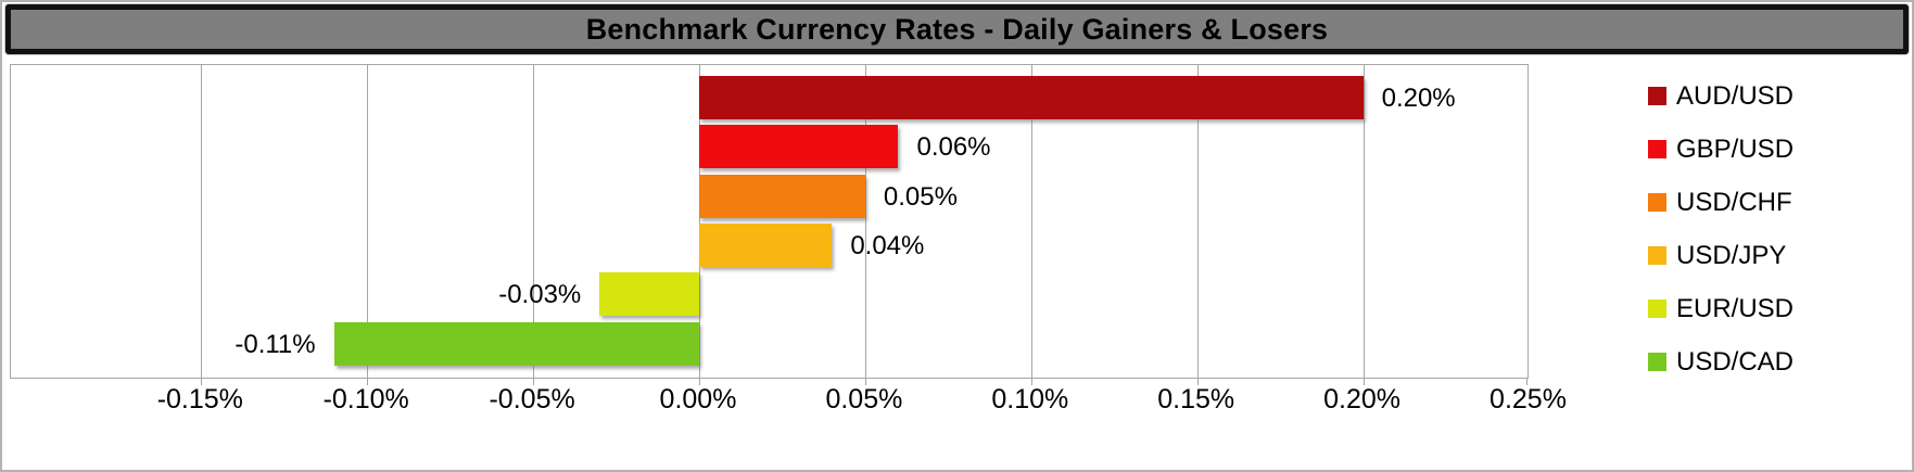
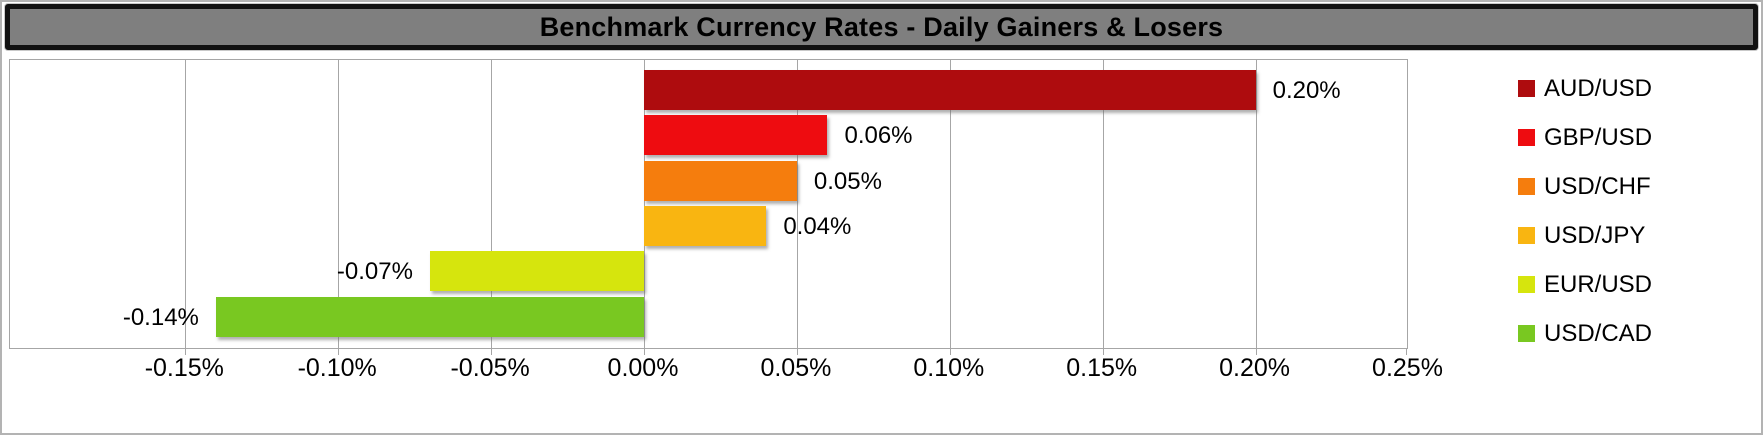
EUR/USD: -0.03% -> -0.07%
USD/CAD: -0.11% -> -0.14%
